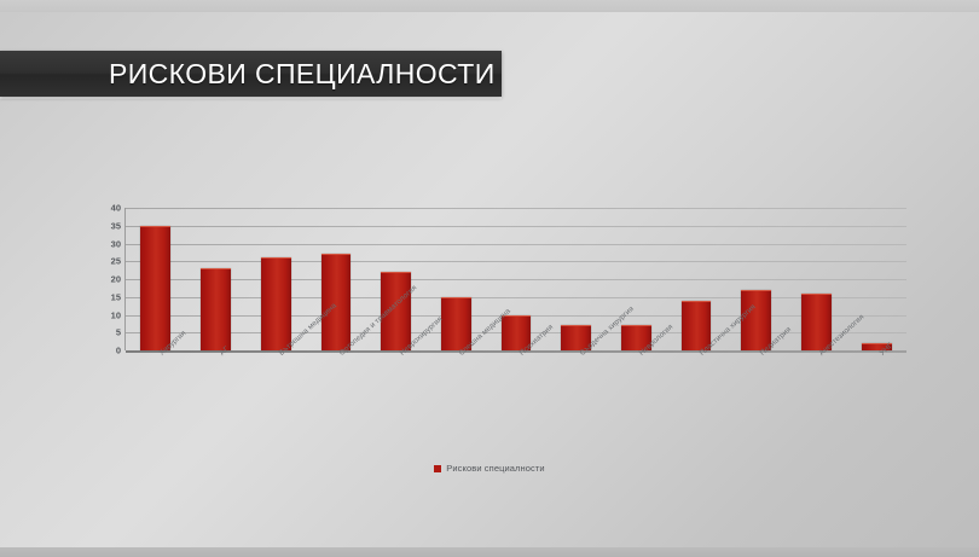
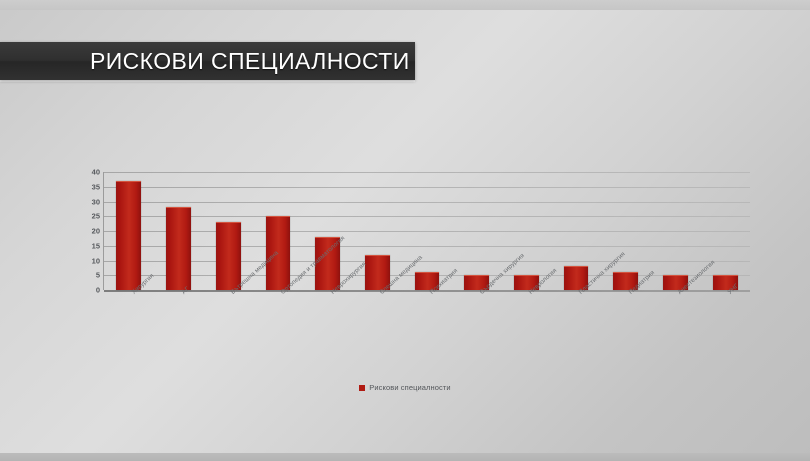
Хирургия: 35 -> 37
АГ: 23 -> 28
Вътрешна медицина: 26 -> 23
Ортопедия и травматология: 27 -> 25
Неврохирургия: 22 -> 18
Спешна медицина: 15 -> 12
Психиатрия: 10 -> 6
Сърдечна хирургия: 7 -> 5
Неврология: 7 -> 5
Пластична хирургия: 14 -> 8
Педиатрия: 17 -> 6
Анестезиология: 16 -> 5
УНГ: 2 -> 5
